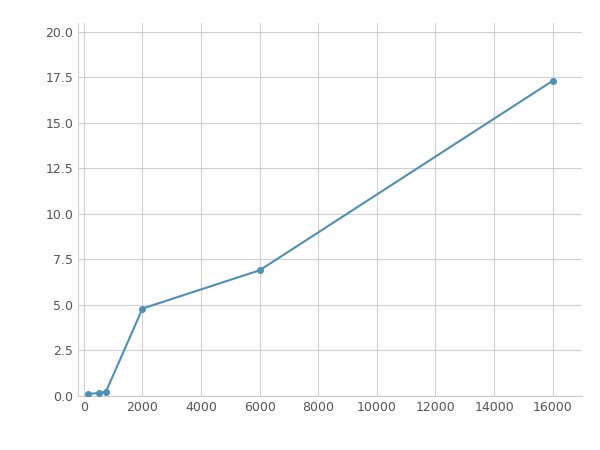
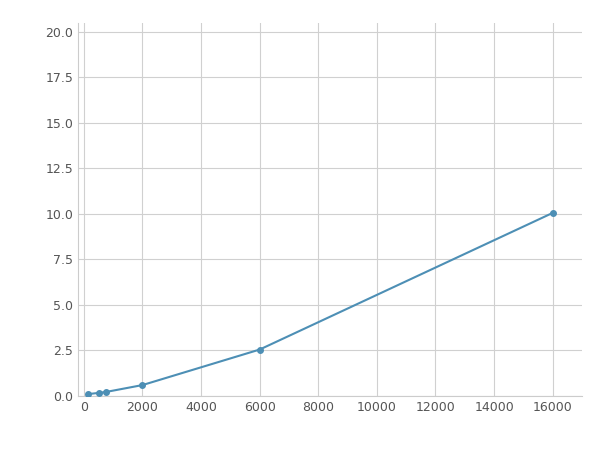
2000: 4.8 -> 0.6
6000: 6.9 -> 2.5
16000: 17.3 -> 10.1
